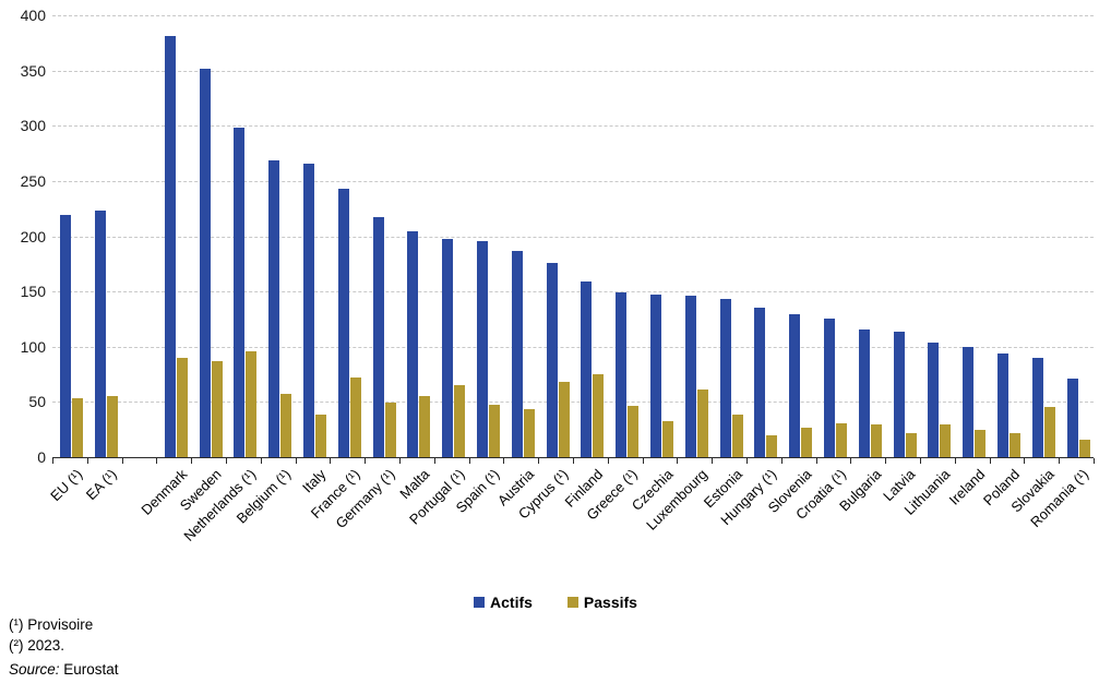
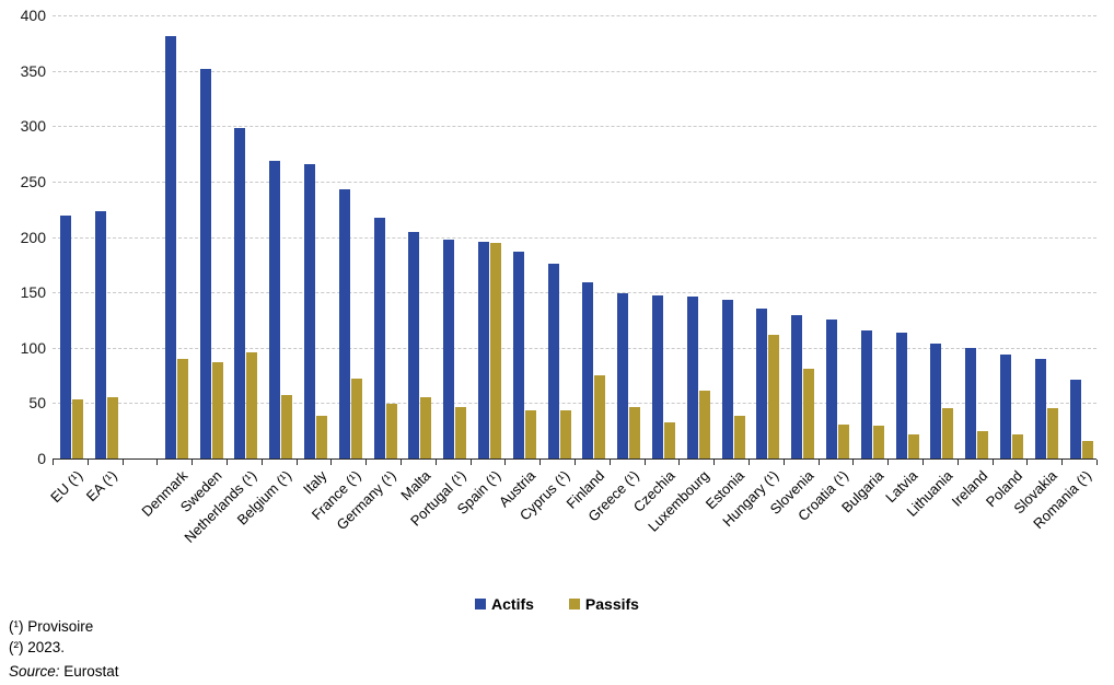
Passifs/Portugal (¹): 65 -> 46
Passifs/Spain (¹): 47 -> 195
Passifs/Cyprus (¹): 68 -> 43
Passifs/Hungary (¹): 20 -> 112
Passifs/Slovenia: 27 -> 81
Passifs/Lithuania: 30 -> 45
